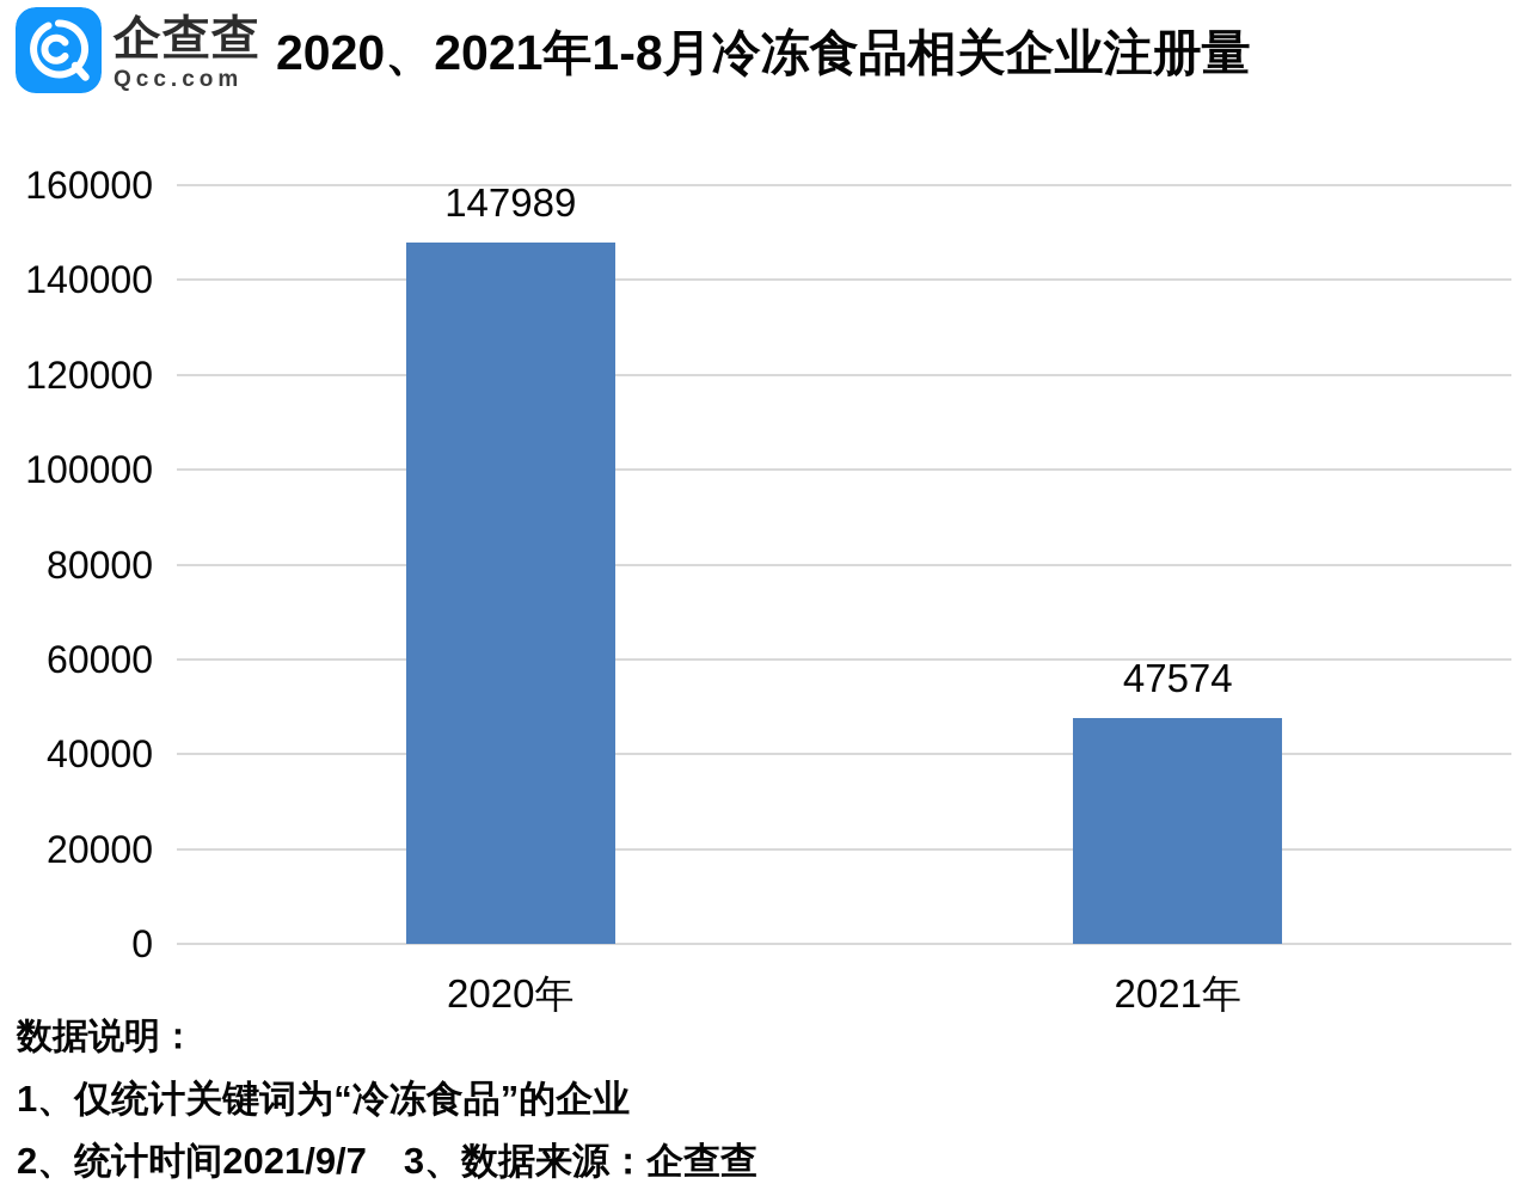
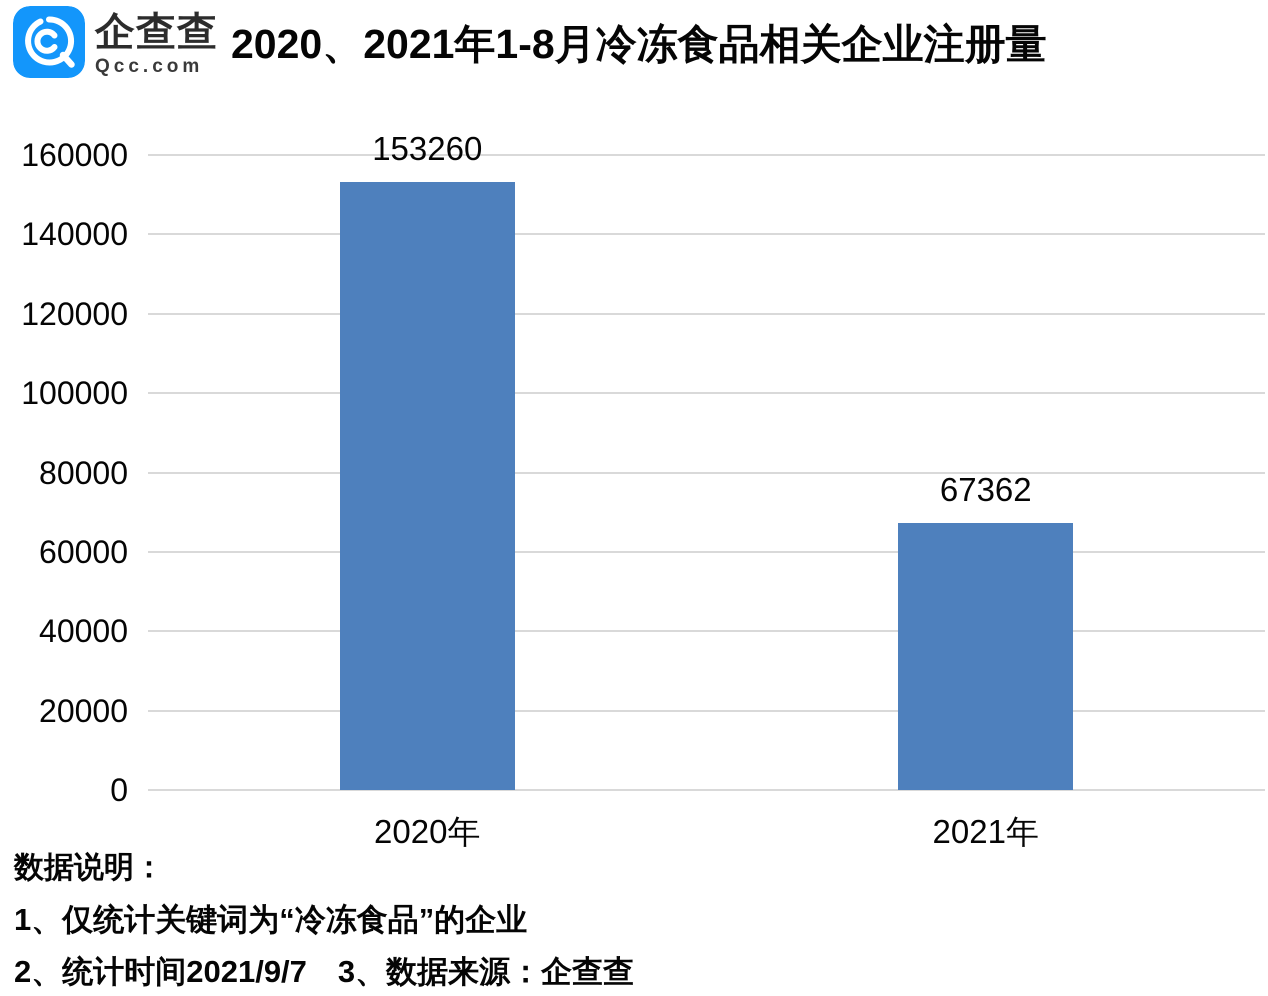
2020年: 147989 -> 153260
2021年: 47574 -> 67362
